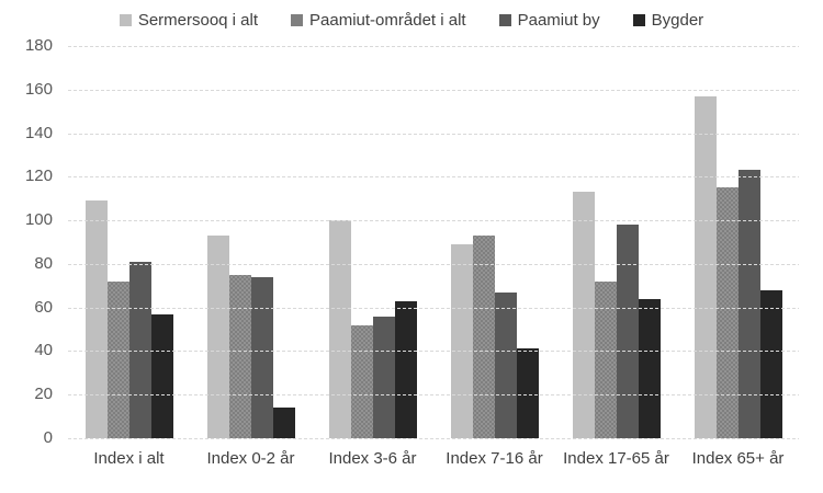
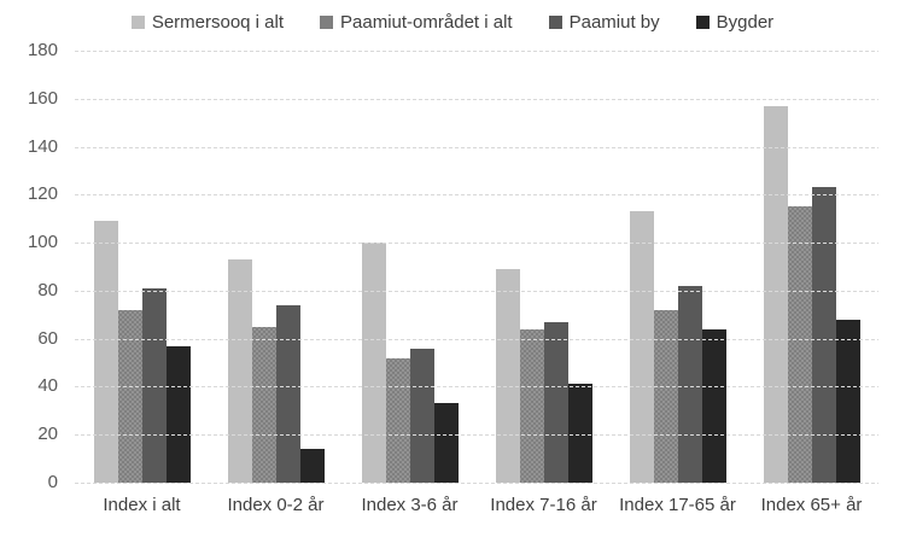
Paamiut-området i alt/Index 0-2 år: 75 -> 65
Bygder/Index 3-6 år: 63 -> 33
Paamiut-området i alt/Index 7-16 år: 93 -> 64
Paamiut by/Index 17-65 år: 98 -> 82
